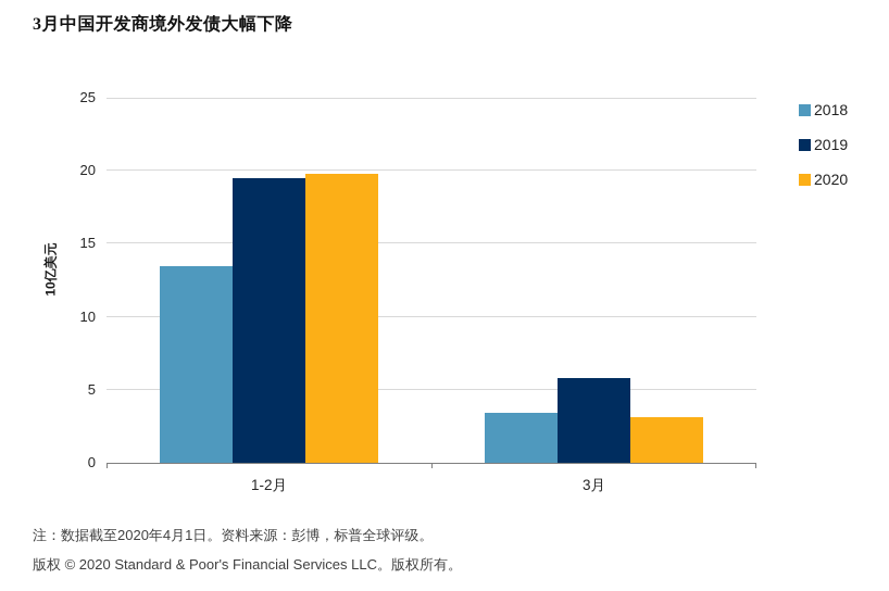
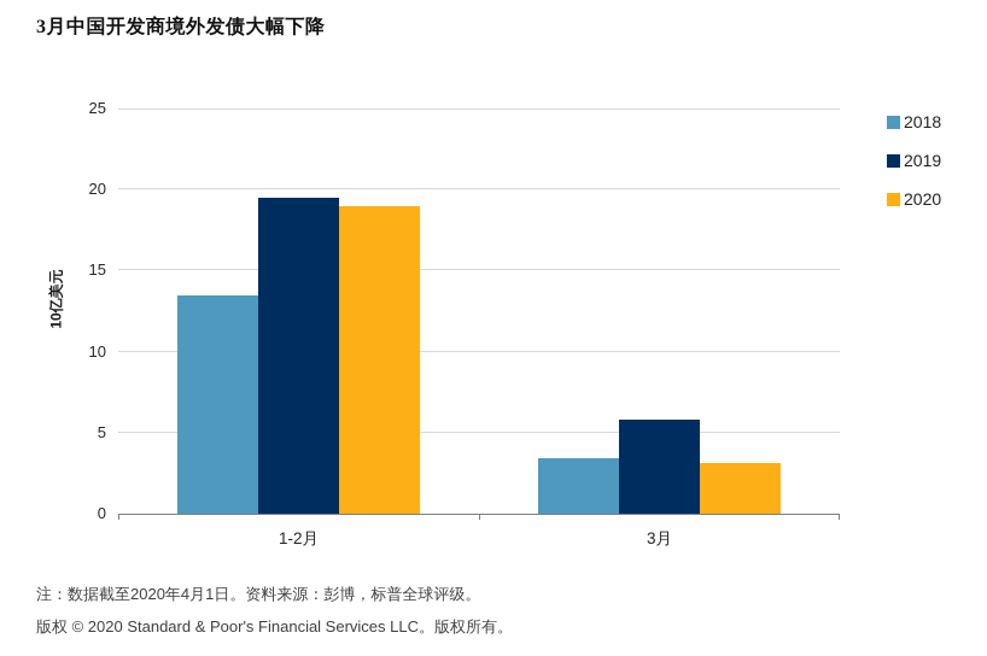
2020/1-2月: 19.8 -> 19.0
